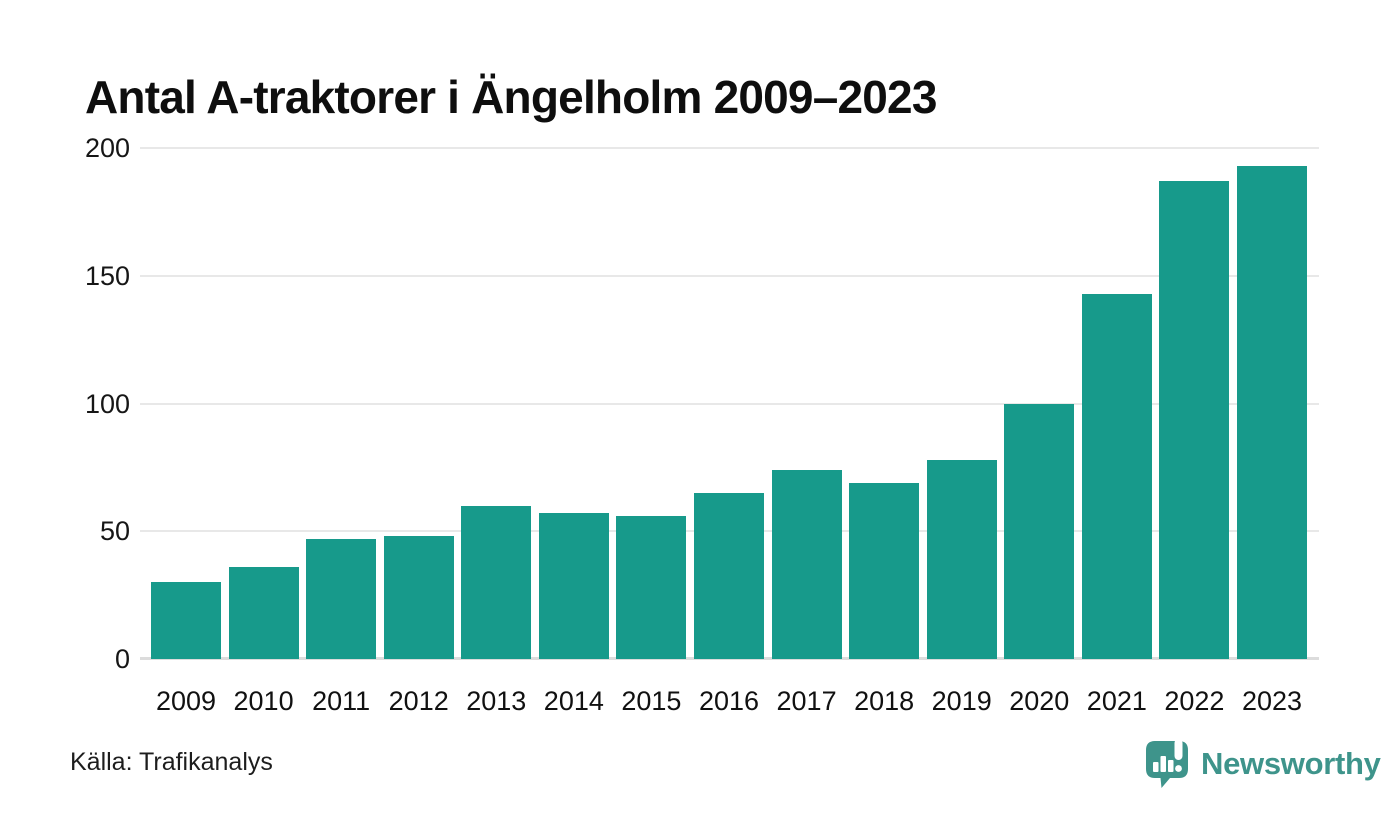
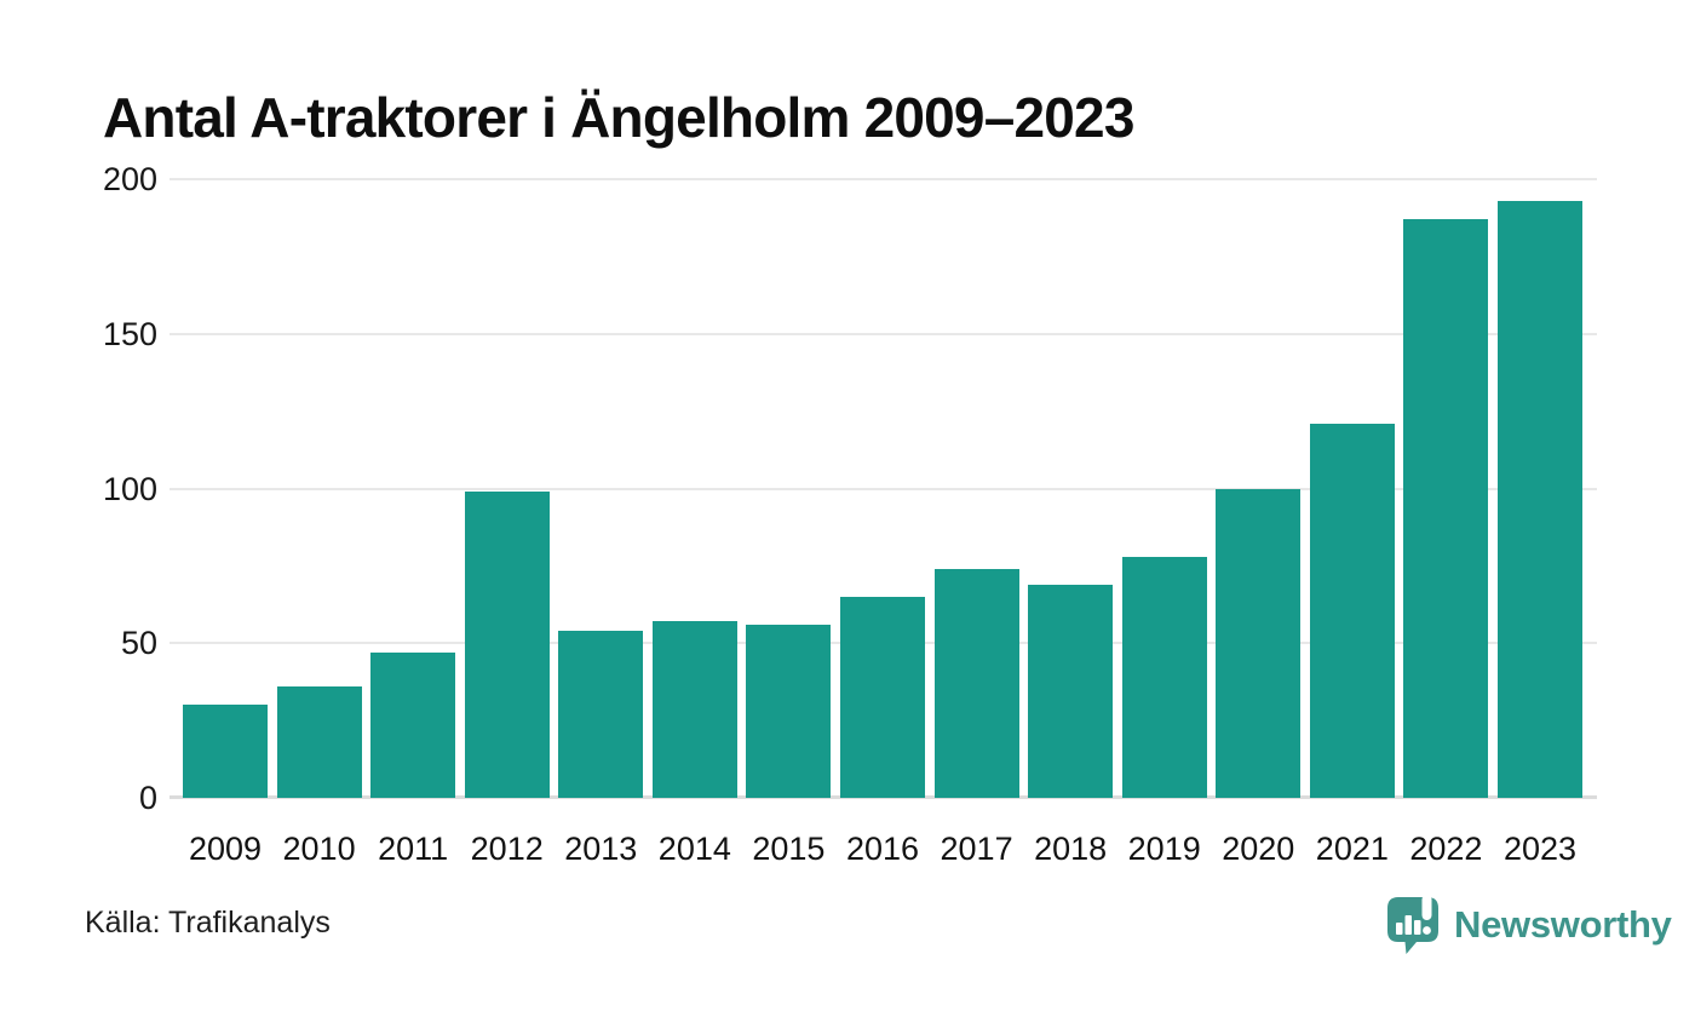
2012: 48 -> 99
2013: 60 -> 54
2021: 143 -> 121
